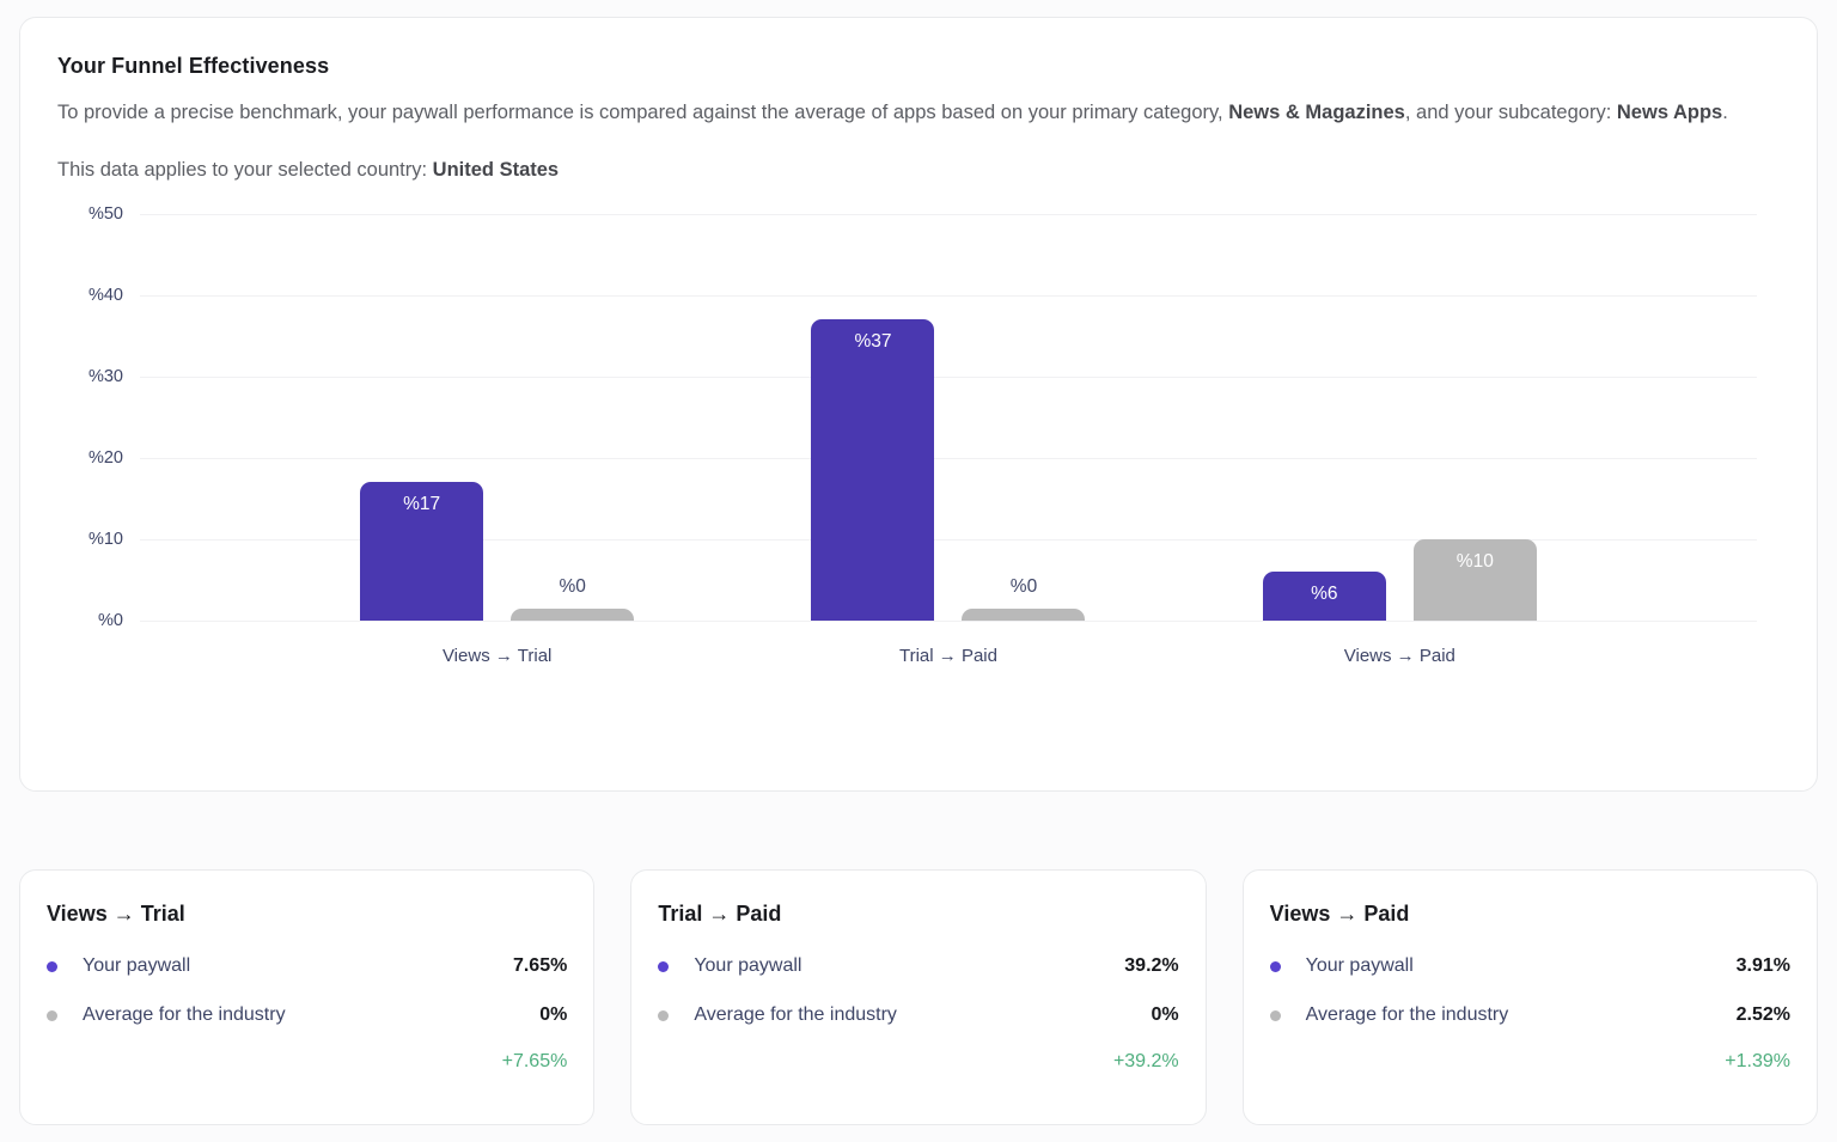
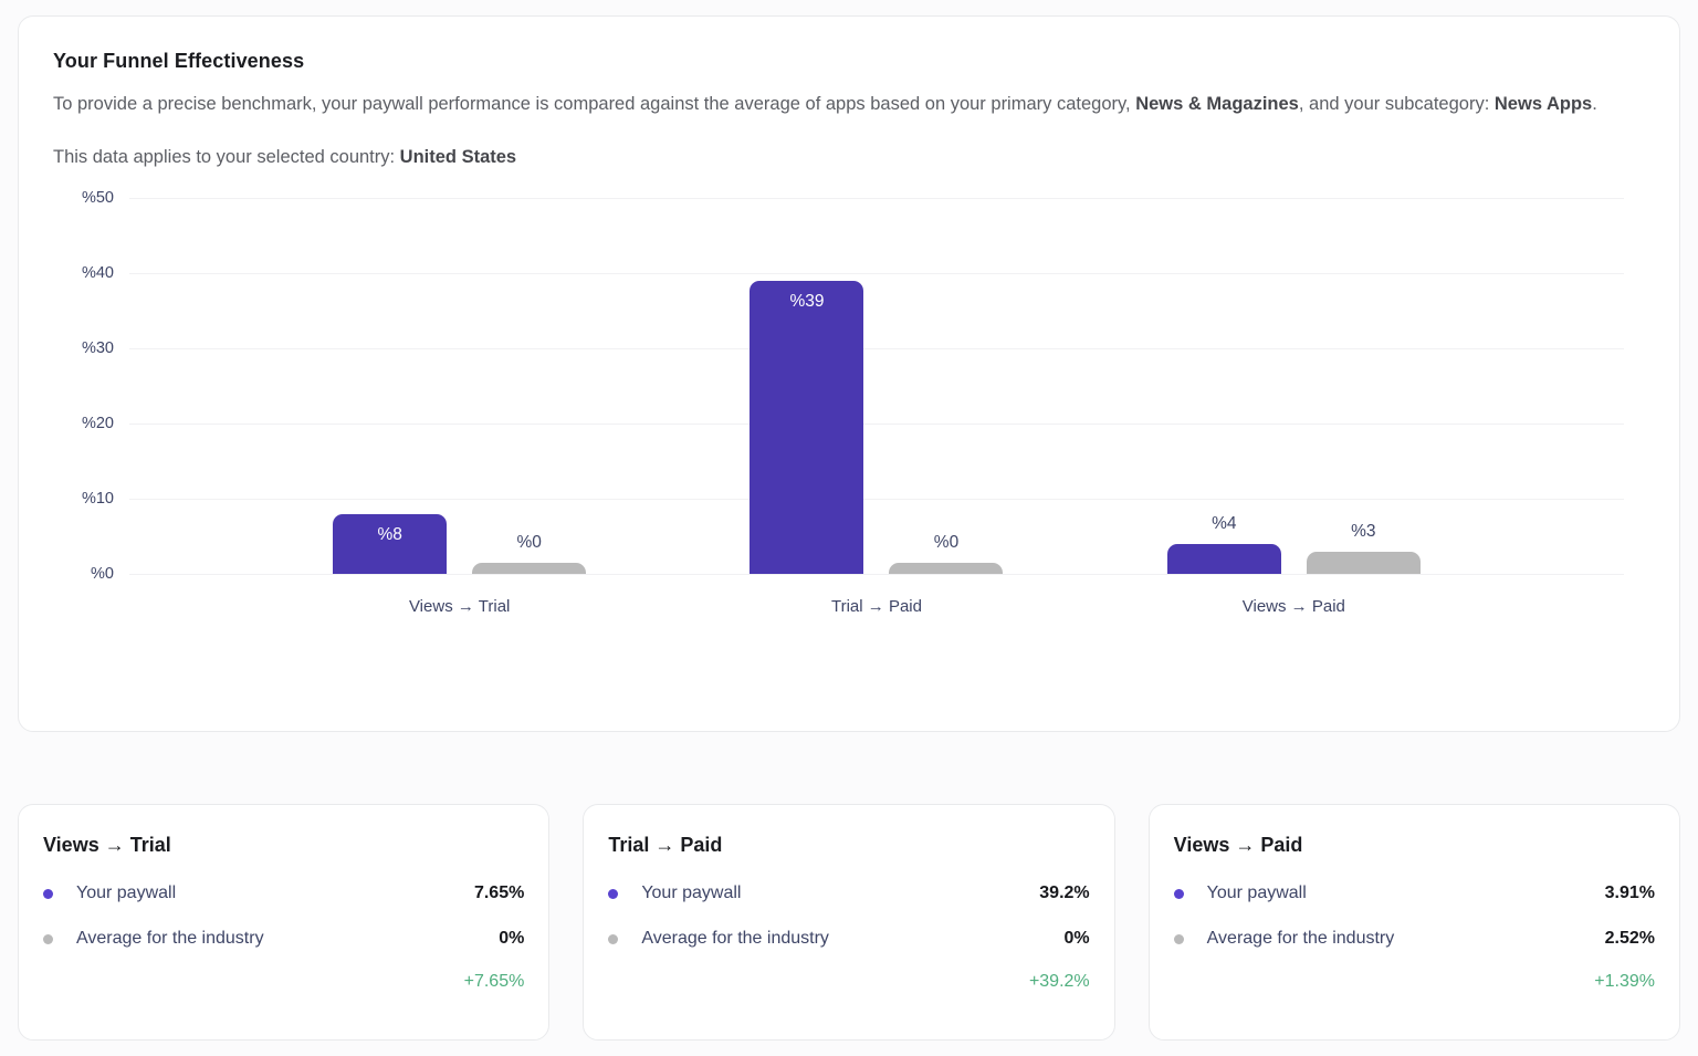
Your paywall/Views → Trial: 17 -> 8
Your paywall/Trial → Paid: 37 -> 39
Your paywall/Views → Paid: 6 -> 4
Average for the industry/Views → Paid: 10 -> 3
